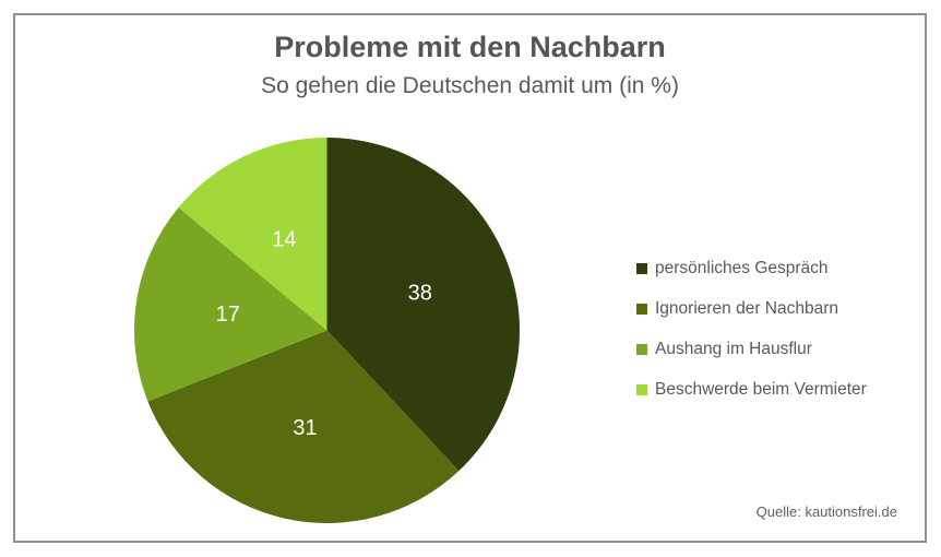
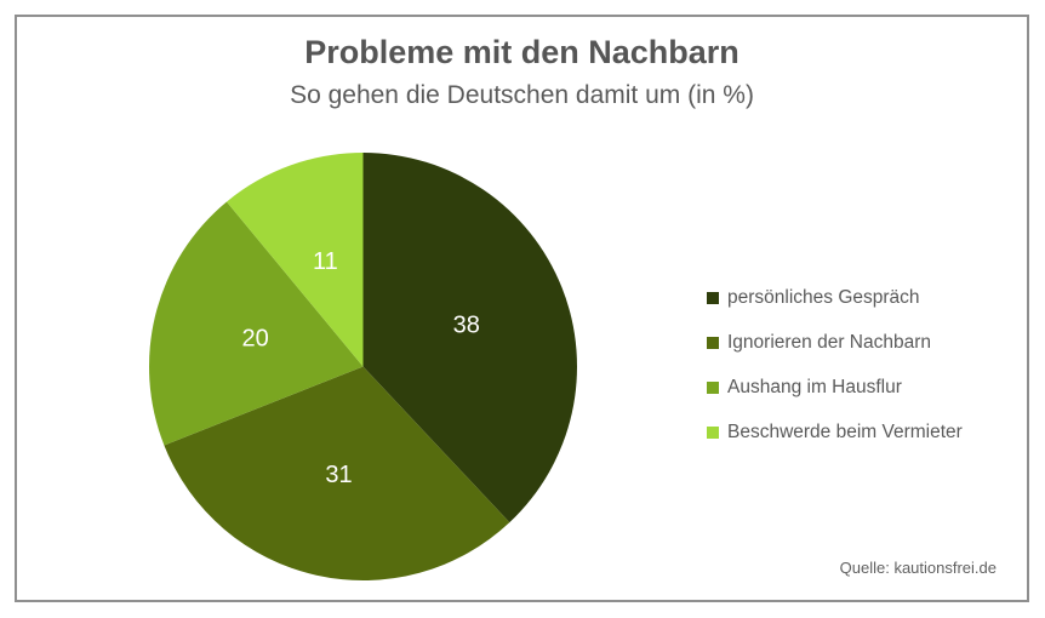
Aushang im Hausflur: 17 -> 20
Beschwerde beim Vermieter: 14 -> 11
